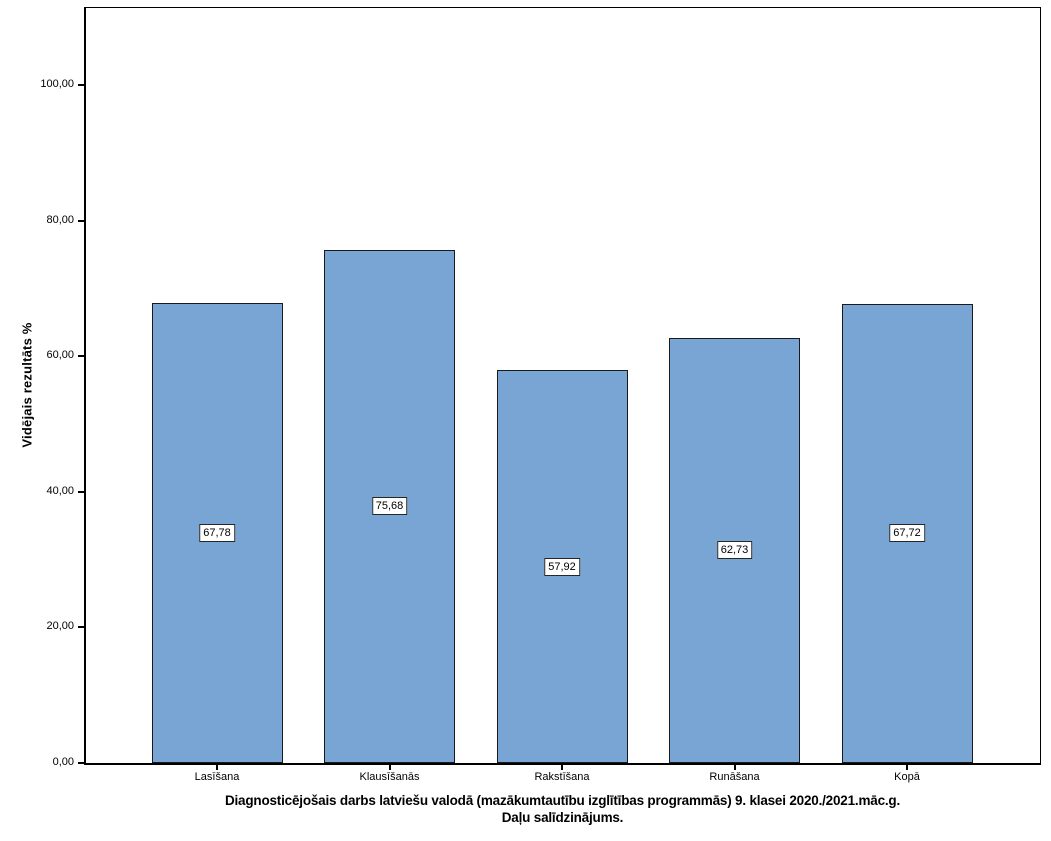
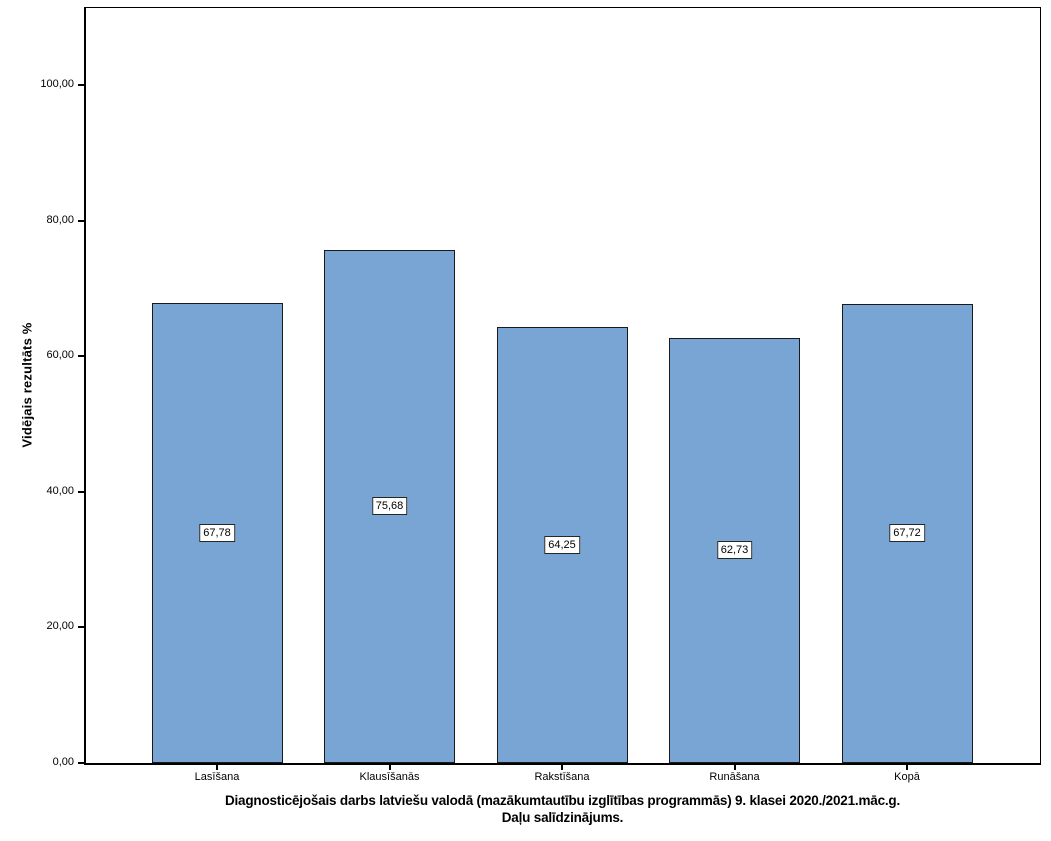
Rakstīšana: 57,92 -> 64,25
